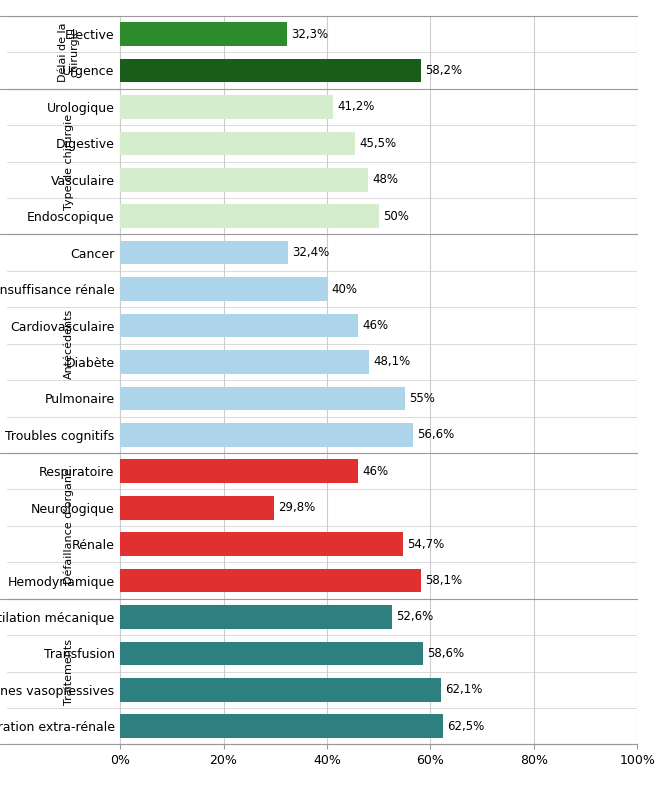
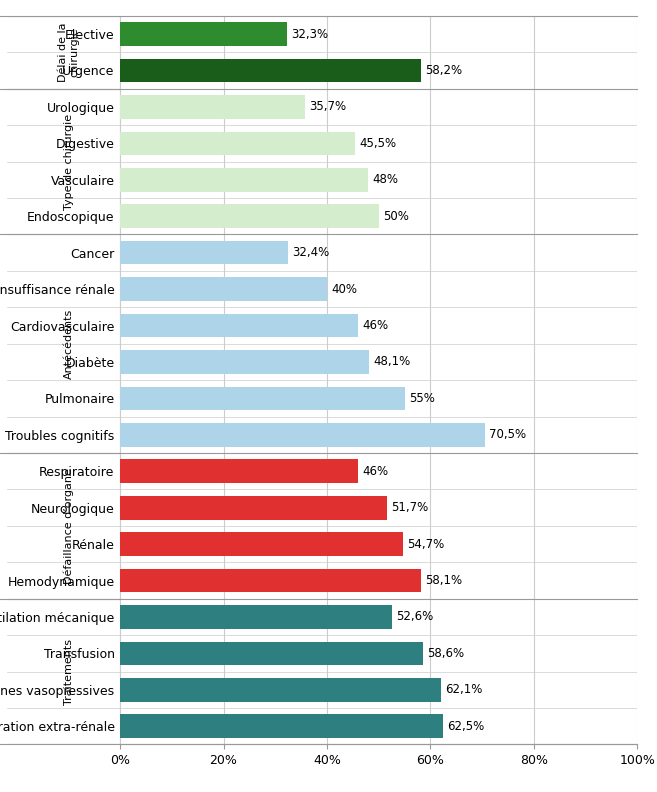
Urologique: 41,2% -> 35,7%
Troubles cognitifs: 56,6% -> 70,5%
Neurologique: 29,8% -> 51,7%
